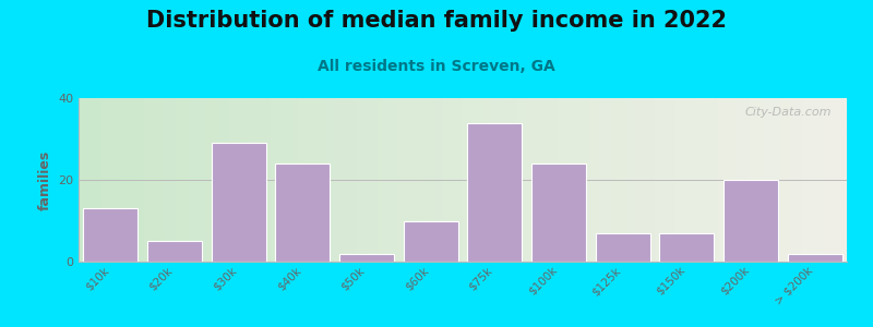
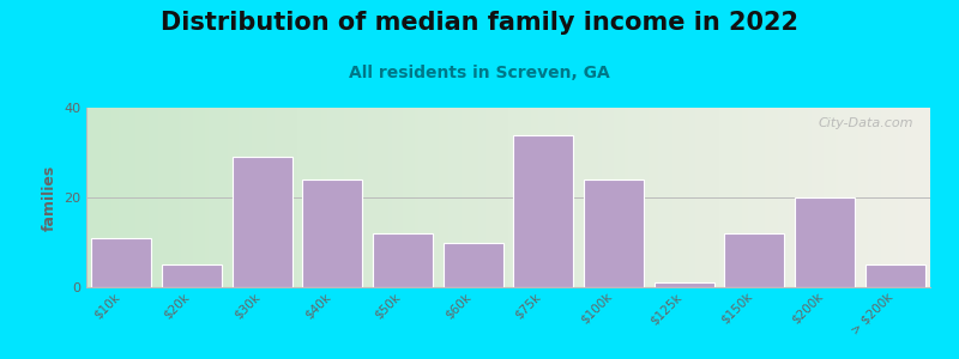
$10k: 13 -> 11
$50k: 2 -> 12
$125k: 7 -> 1
$150k: 7 -> 12
> $200k: 2 -> 5
